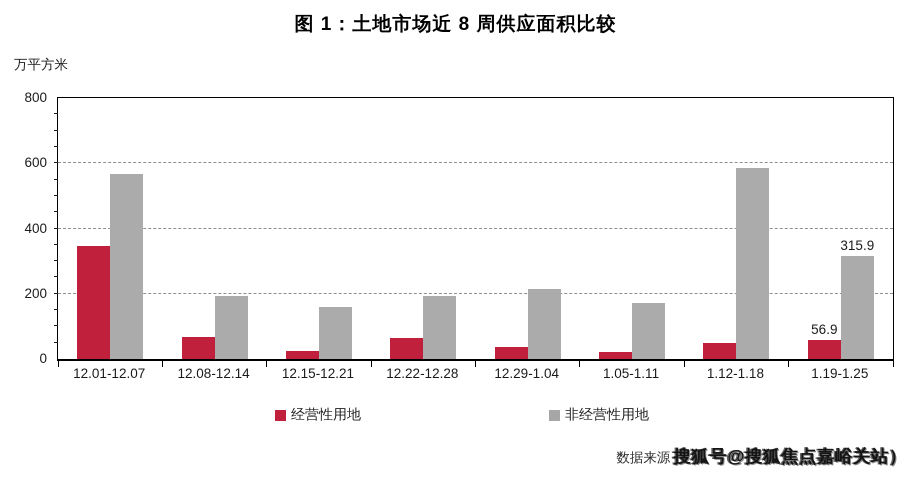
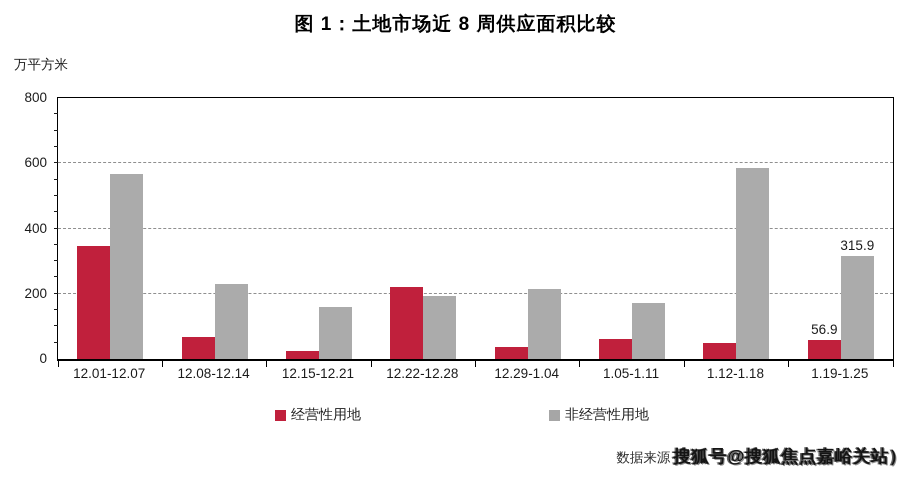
非经营性用地/12.08-12.14: 190 -> 230
经营性用地/12.22-12.28: 60 -> 220
经营性用地/1.05-1.11: 20 -> 60
